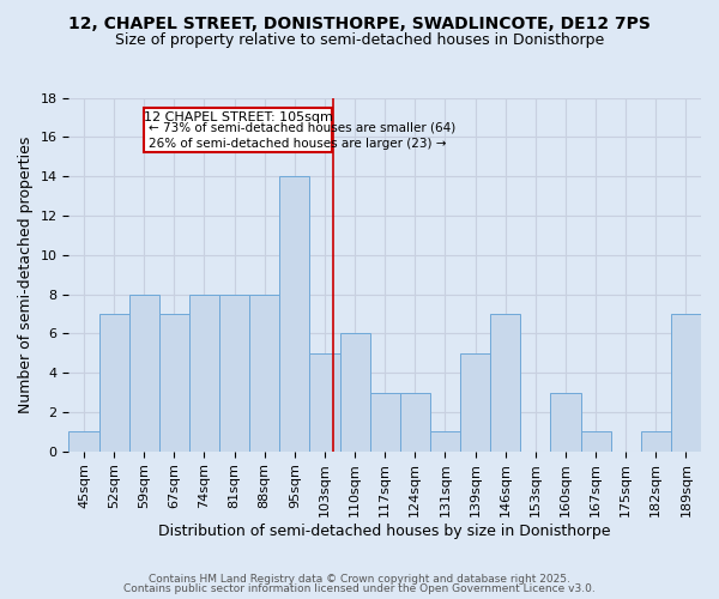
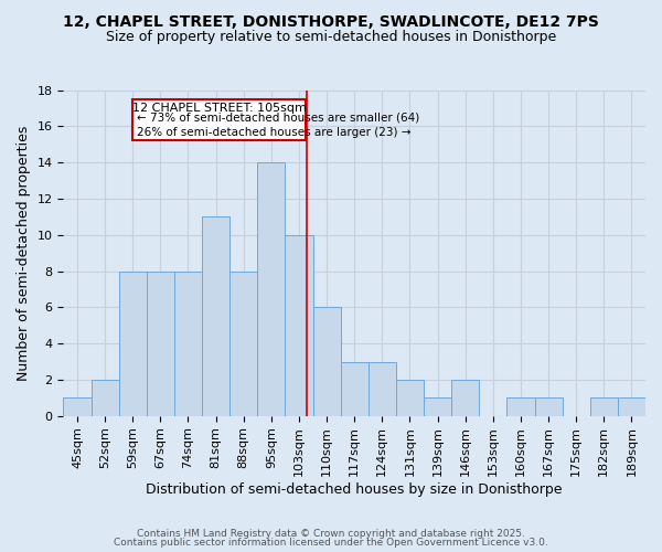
52sqm: 7 -> 2
67sqm: 7 -> 8
81sqm: 8 -> 11
103sqm: 5 -> 10
131sqm: 1 -> 2
139sqm: 5 -> 1
146sqm: 7 -> 2
160sqm: 3 -> 1
189sqm: 7 -> 1
